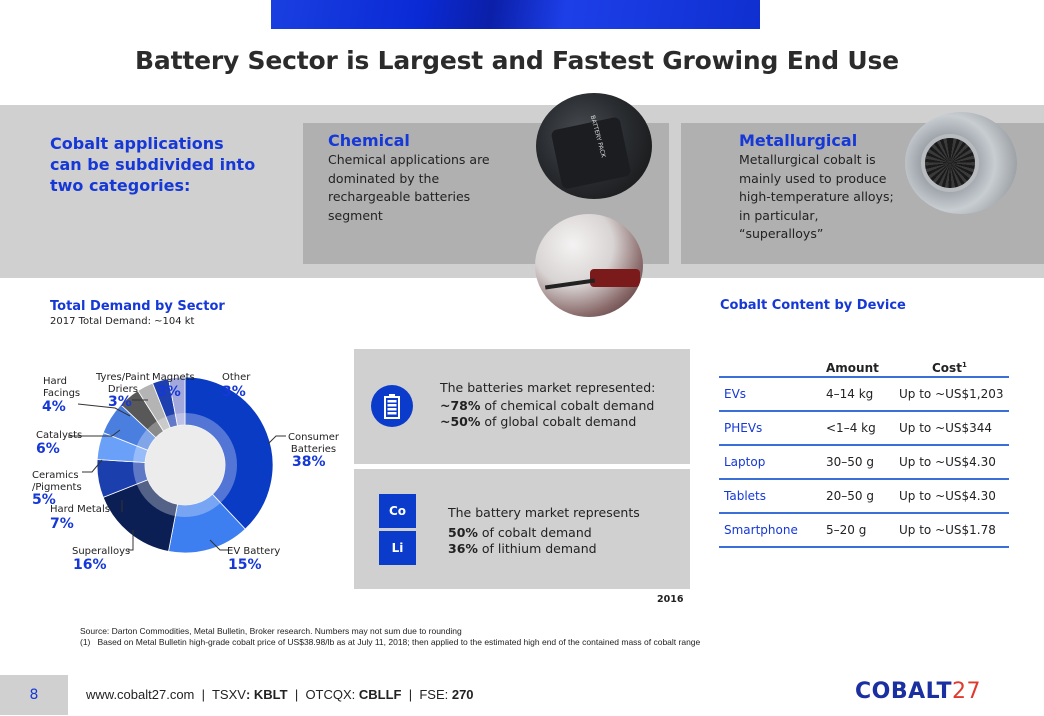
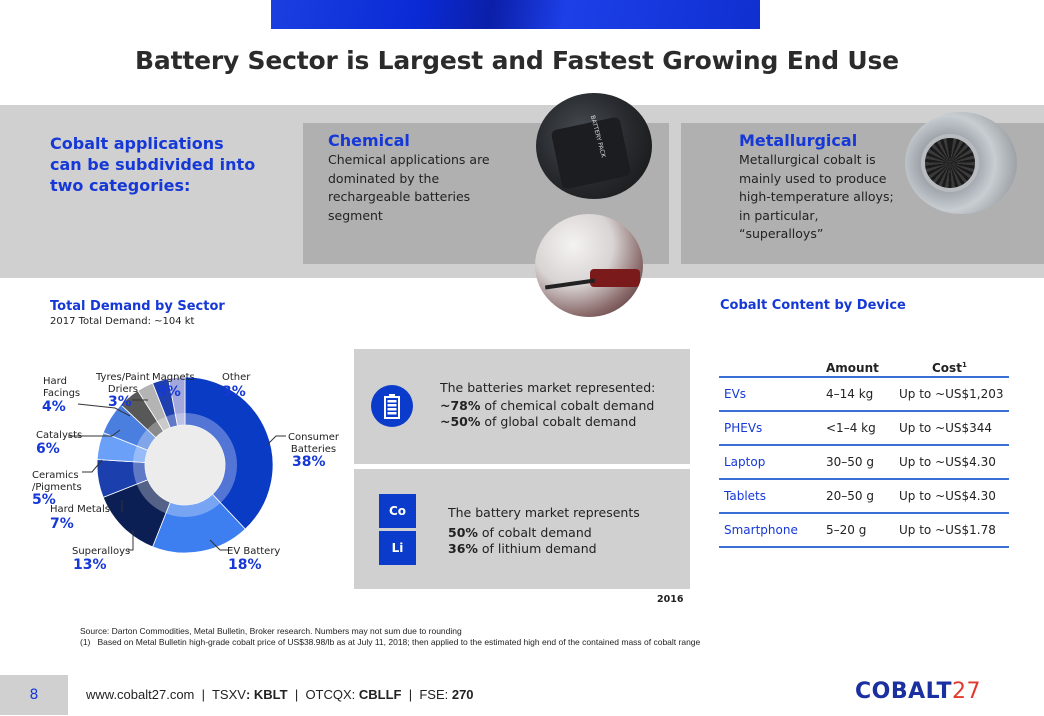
EV Battery: 15% -> 18%
Superalloys: 16% -> 13%
